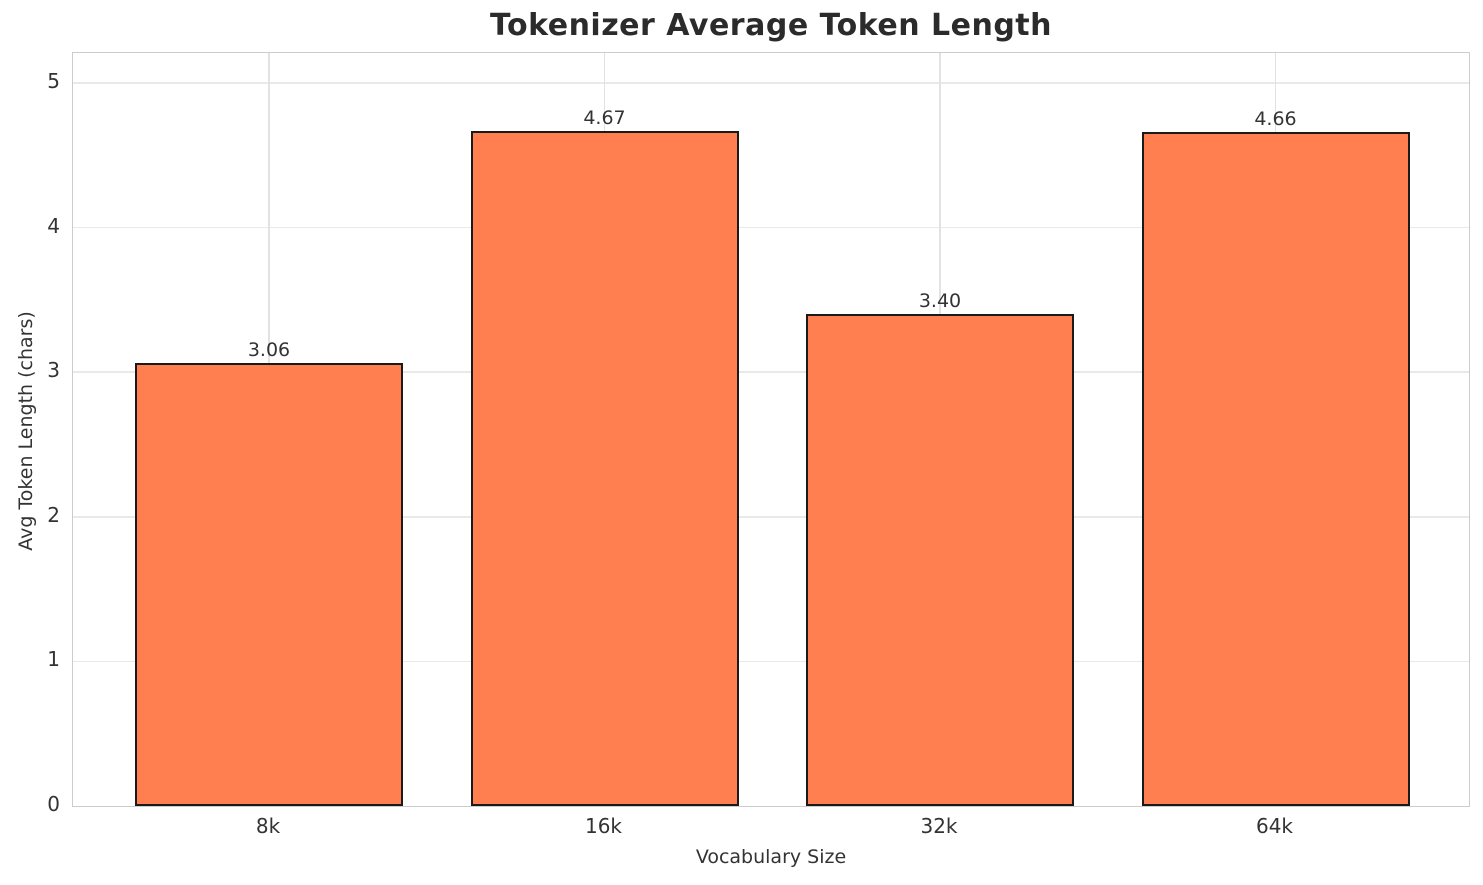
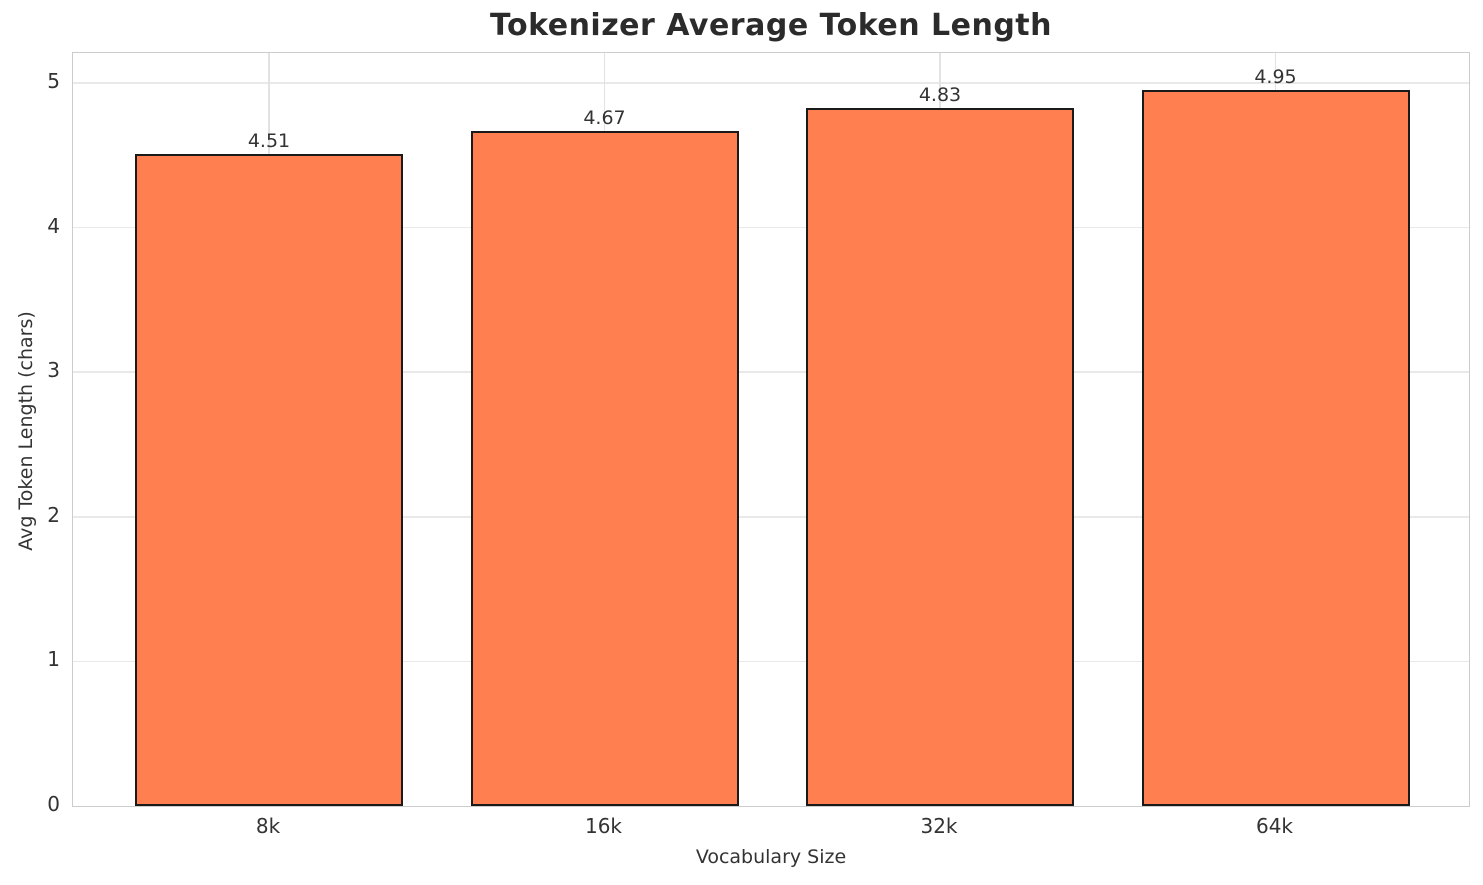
8k: 3.06 -> 4.51
32k: 3.40 -> 4.83
64k: 4.66 -> 4.95
